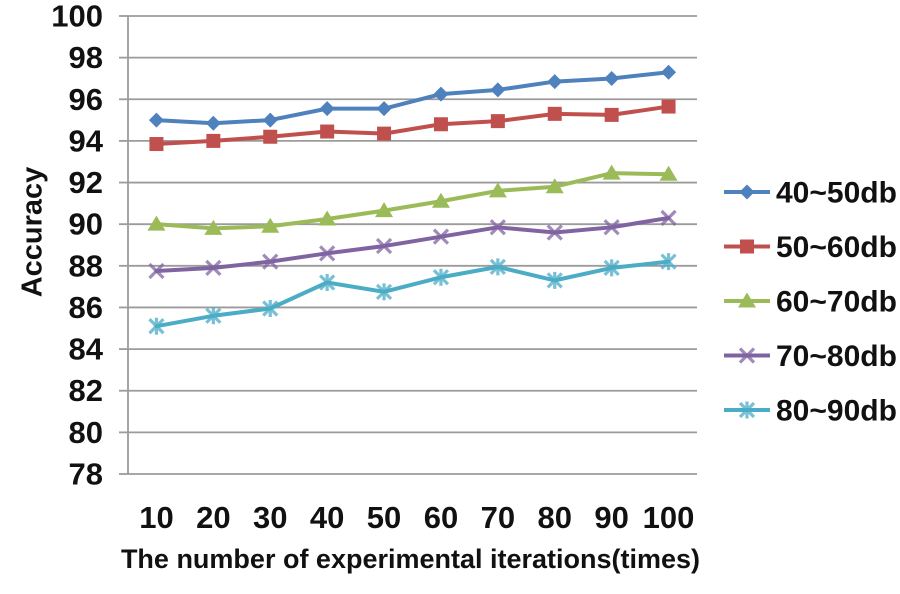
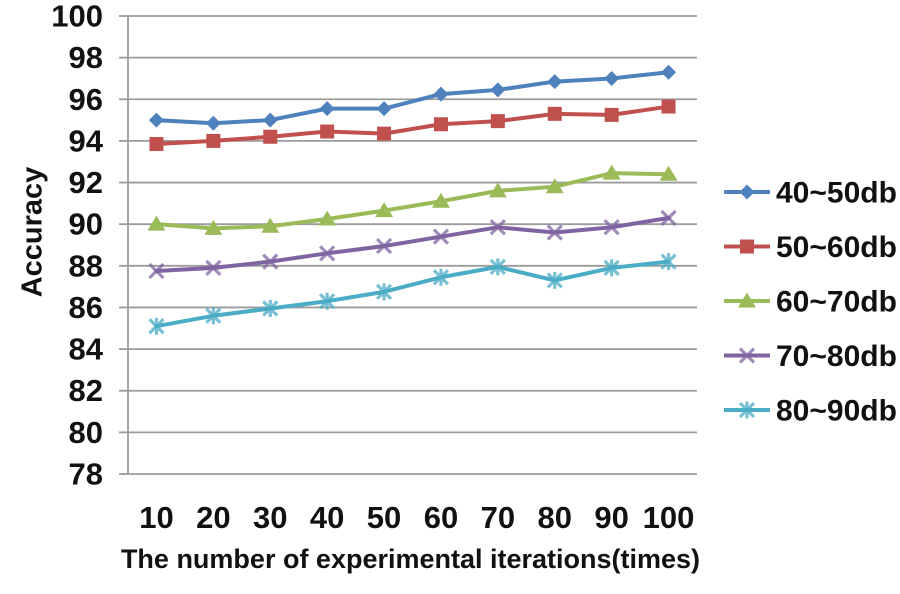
80~90db/40: 87.2 -> 86.3
